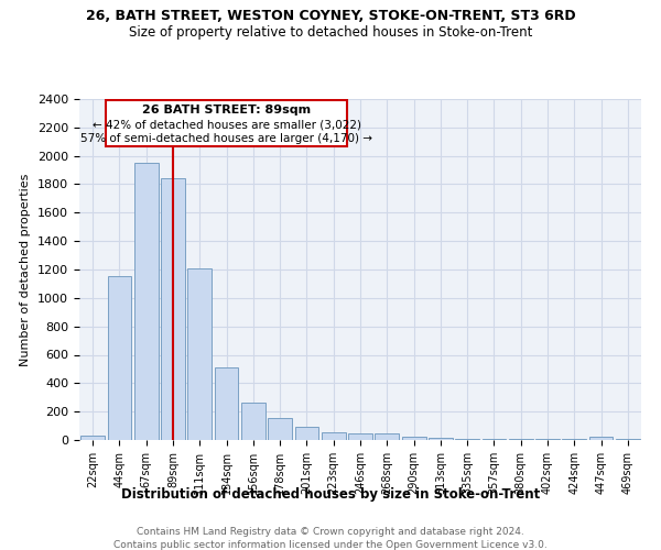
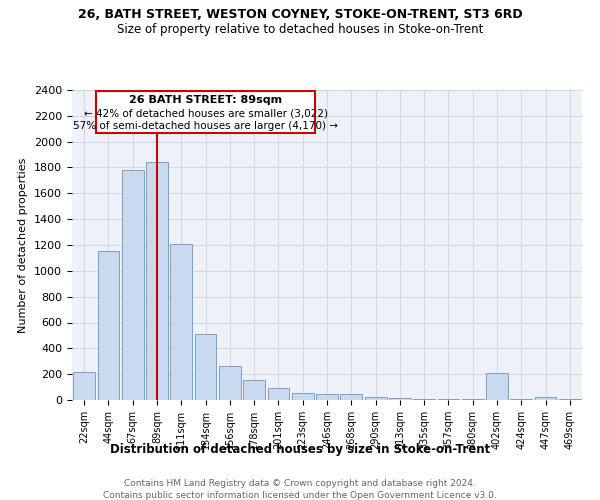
22sqm: 30 -> 220
67sqm: 1950 -> 1780
402sqm: 0 -> 210
